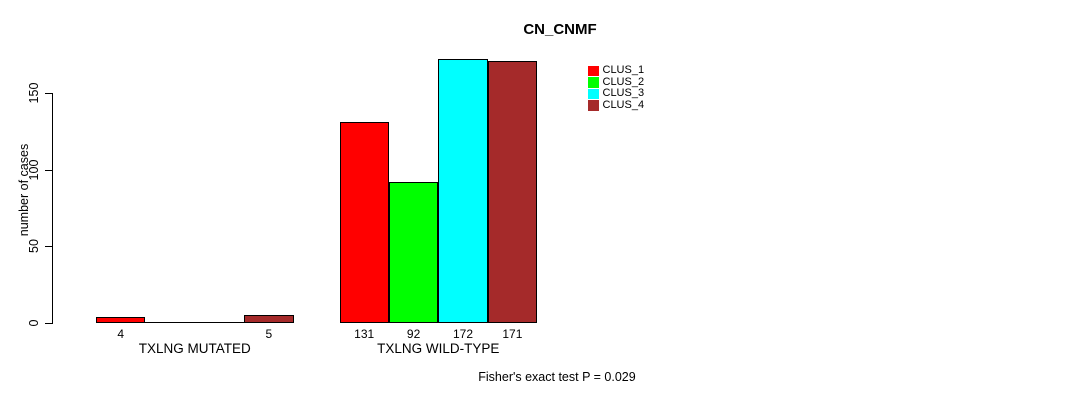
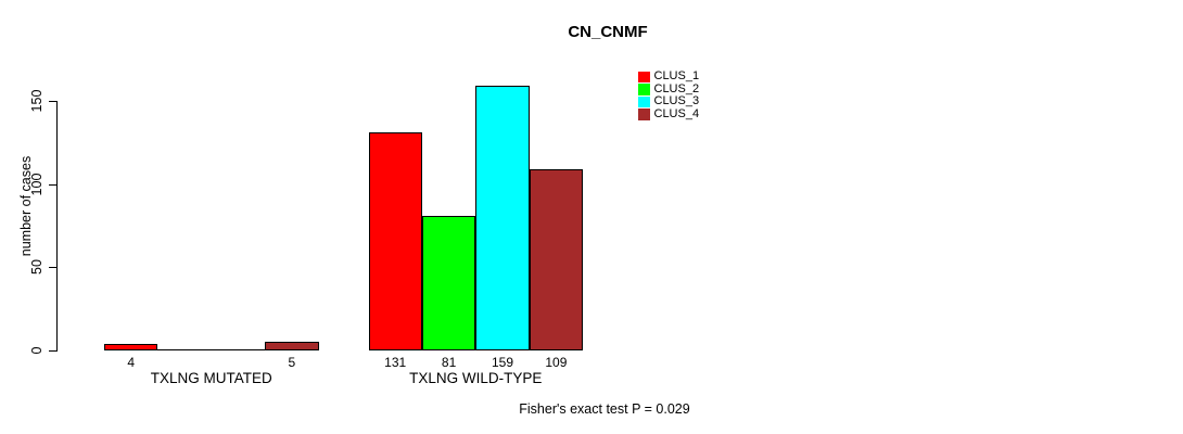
CLUS_2/TXLNG WILD-TYPE: 92 -> 81
CLUS_3/TXLNG WILD-TYPE: 172 -> 159
CLUS_4/TXLNG WILD-TYPE: 171 -> 109
